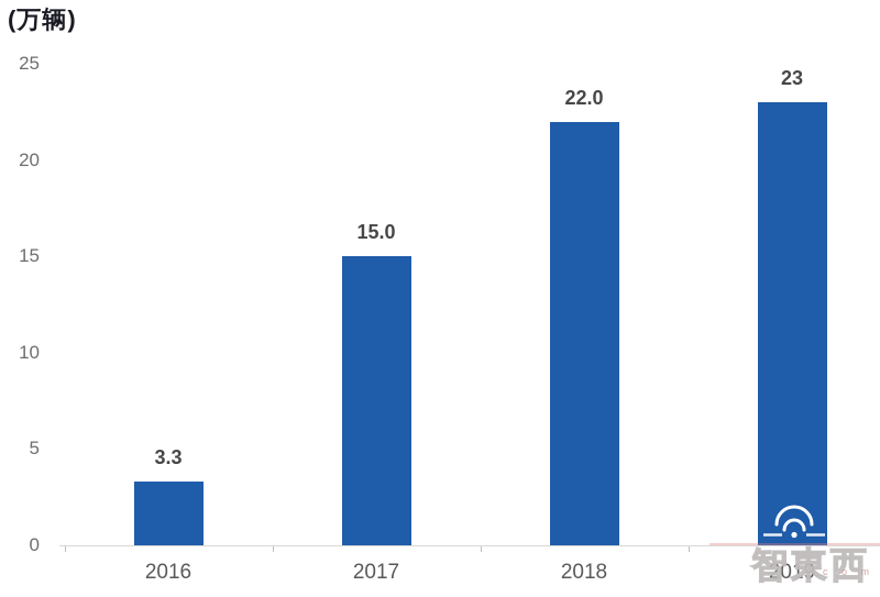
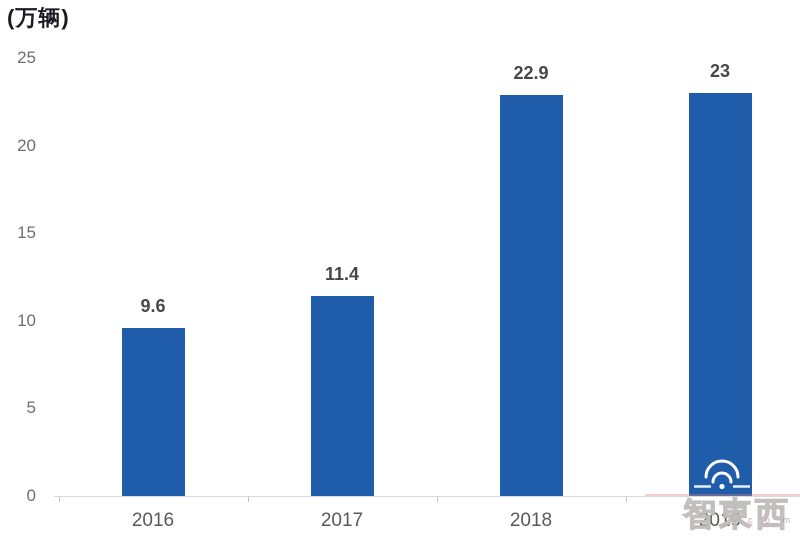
2016: 3.3 -> 9.6
2017: 15.0 -> 11.4
2018: 22.0 -> 22.9
